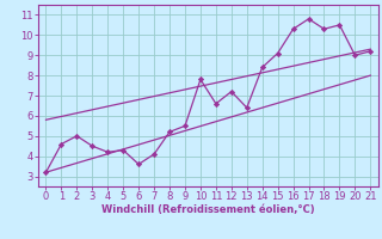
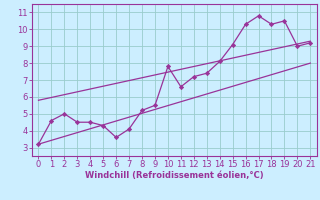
4: 4.2 -> 4.5
13: 6.4 -> 7.4
14: 8.4 -> 8.1
